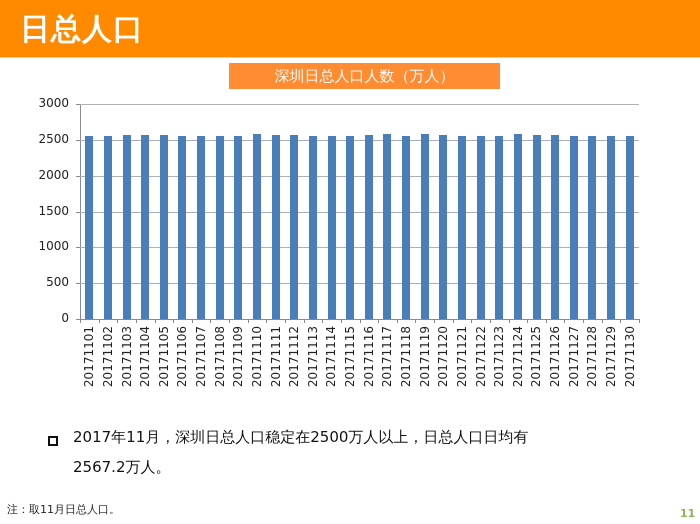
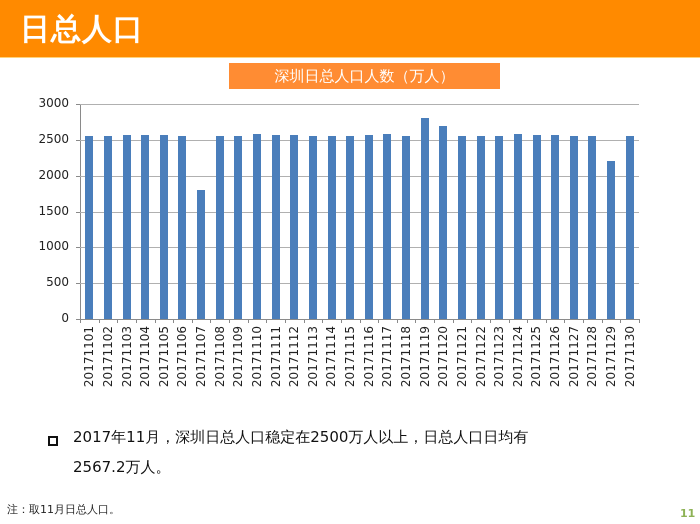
20171107: 2600 -> 1800
20171119: 2600 -> 2800
20171120: 2600 -> 2700
20171129: 2600 -> 2200
